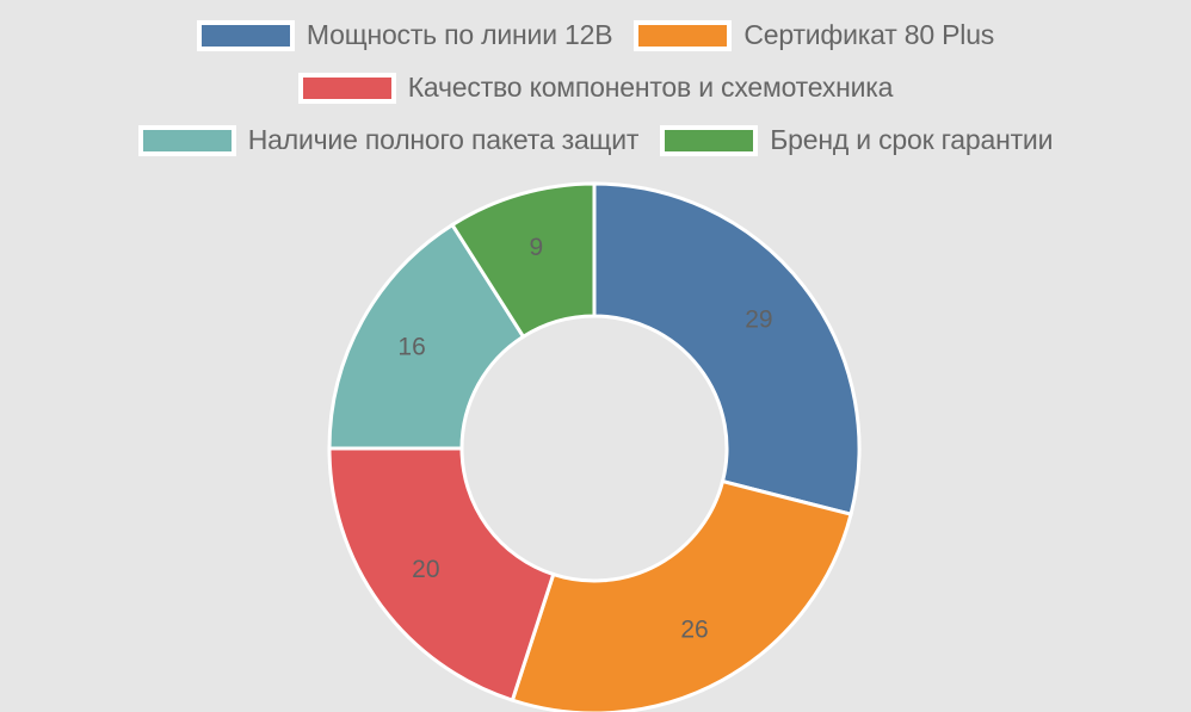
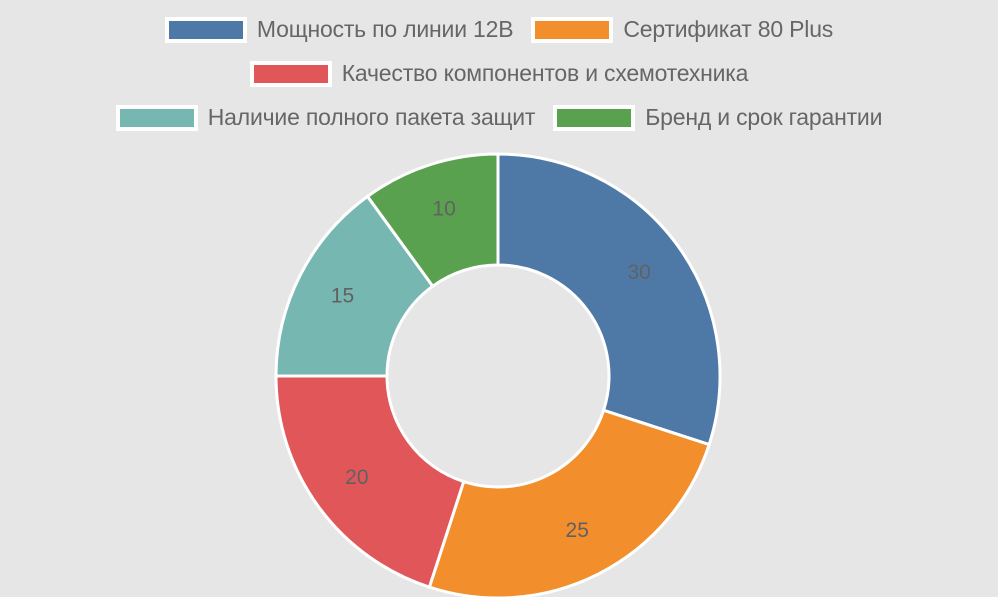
Мощность по линии 12В: 29 -> 30
Сертификат 80 Plus: 26 -> 25
Наличие полного пакета защит: 16 -> 15
Бренд и срок гарантии: 9 -> 10
